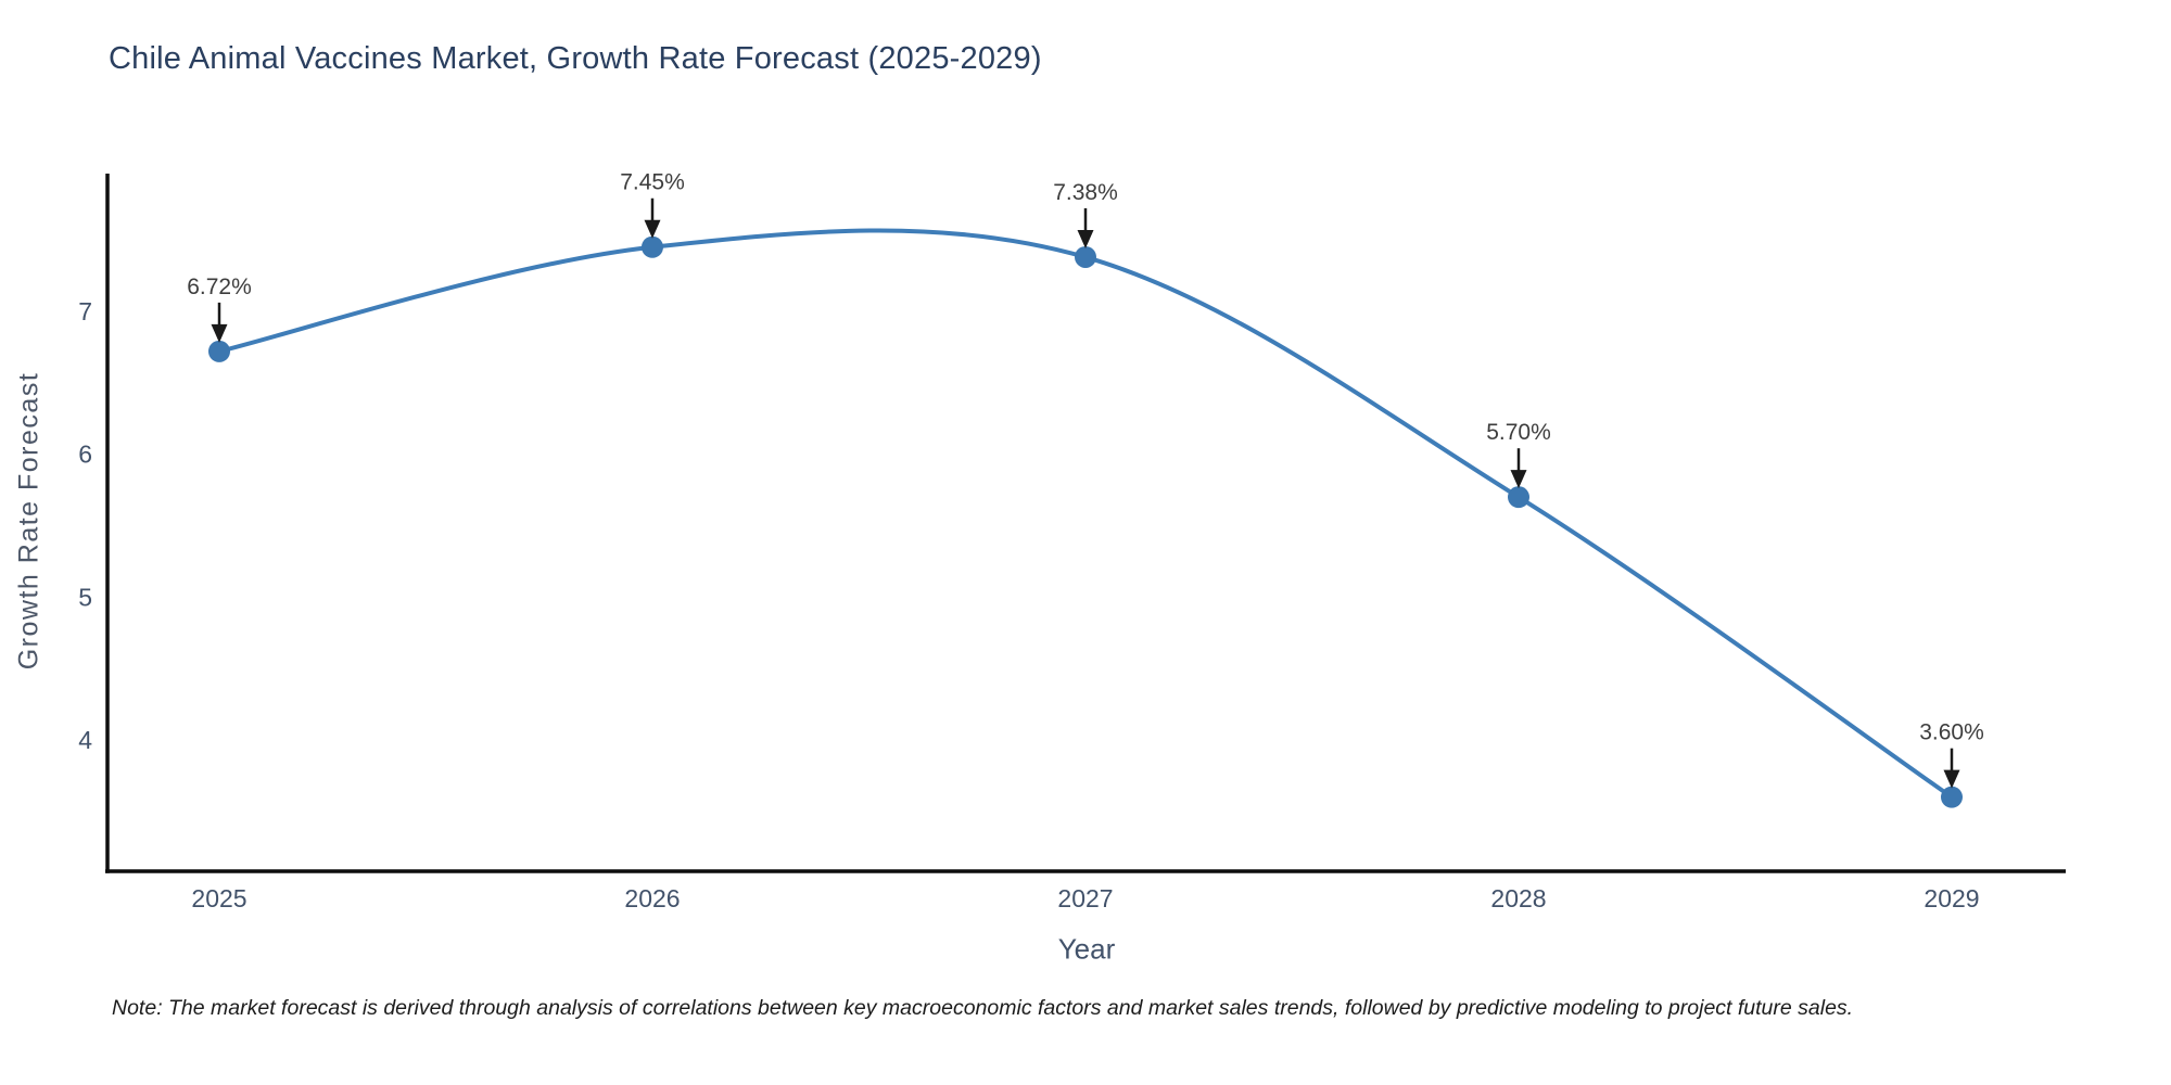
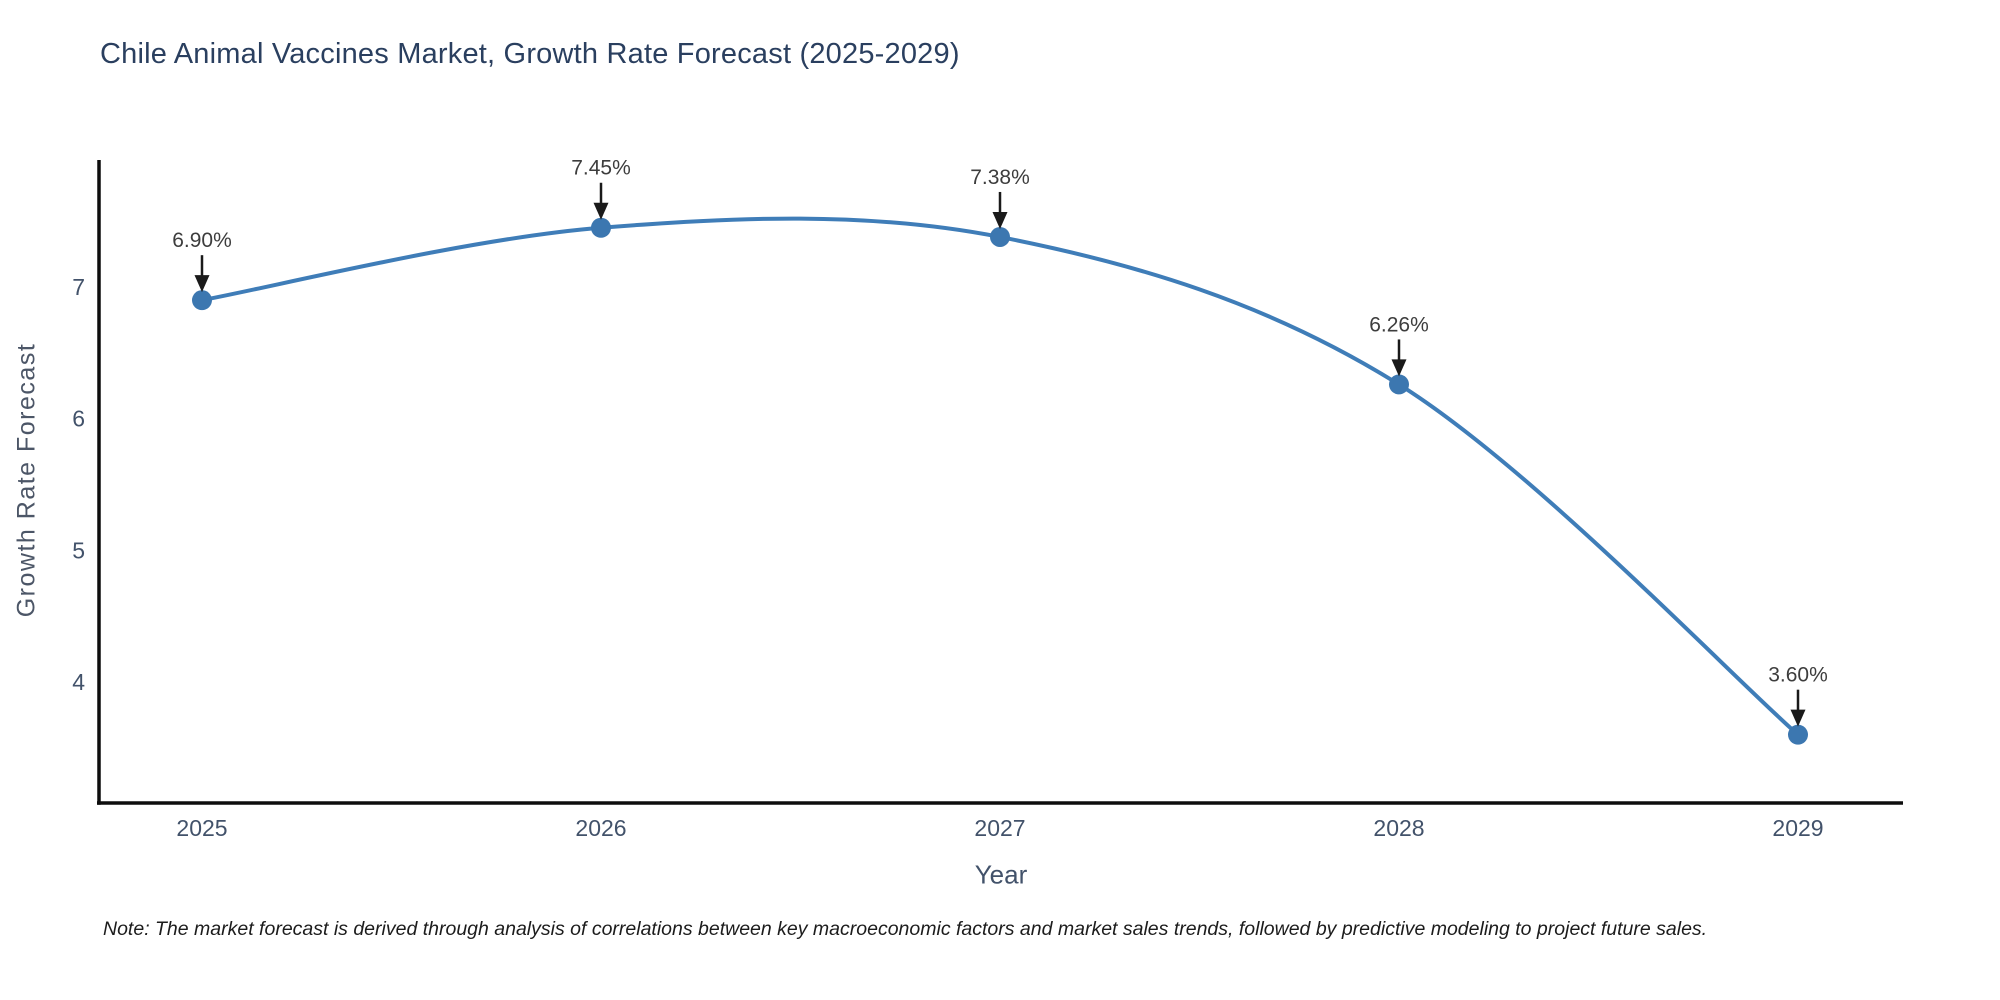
2025: 6.72% -> 6.90%
2028: 5.70% -> 6.26%
